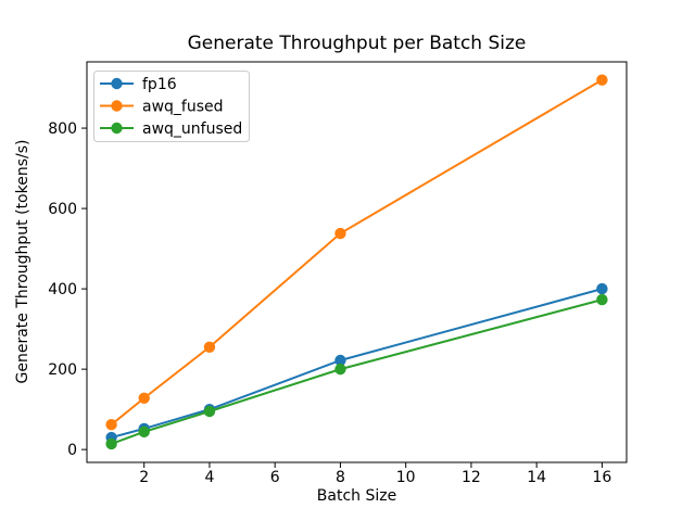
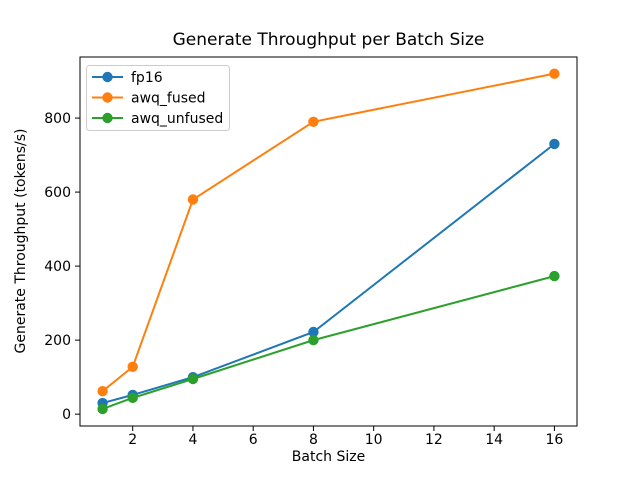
awq_fused/4: 260 -> 580
awq_fused/8: 540 -> 790
fp16/16: 400 -> 730
